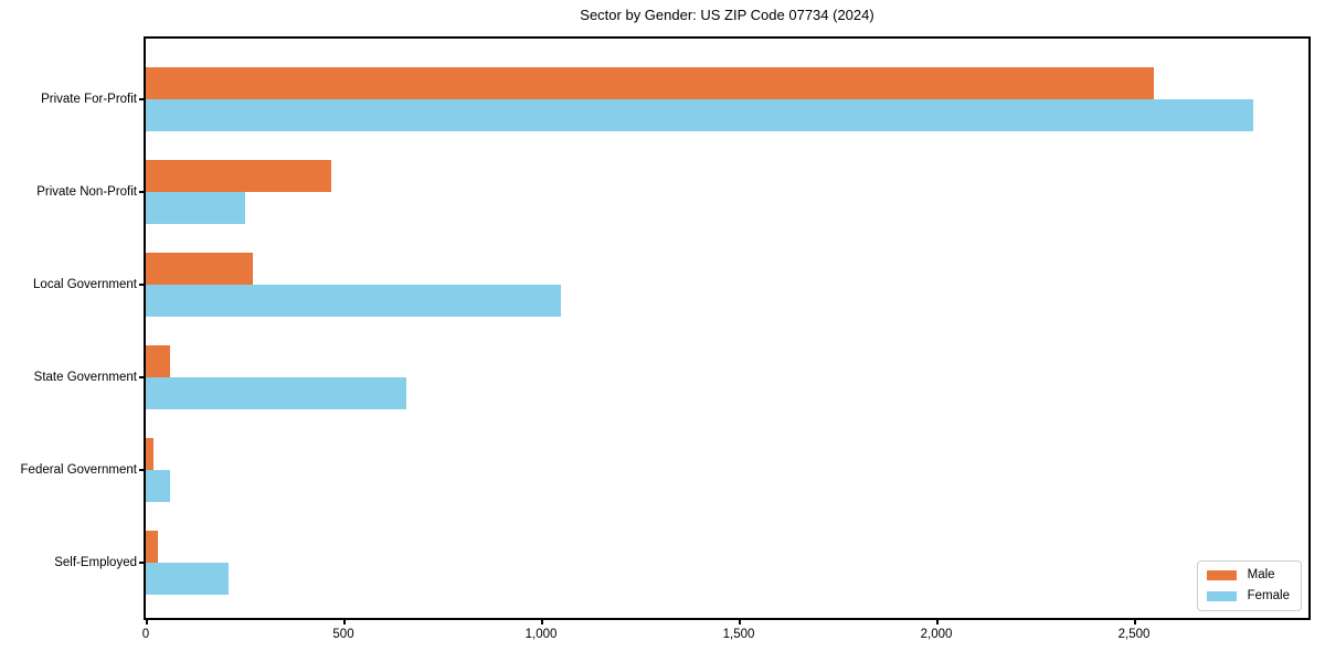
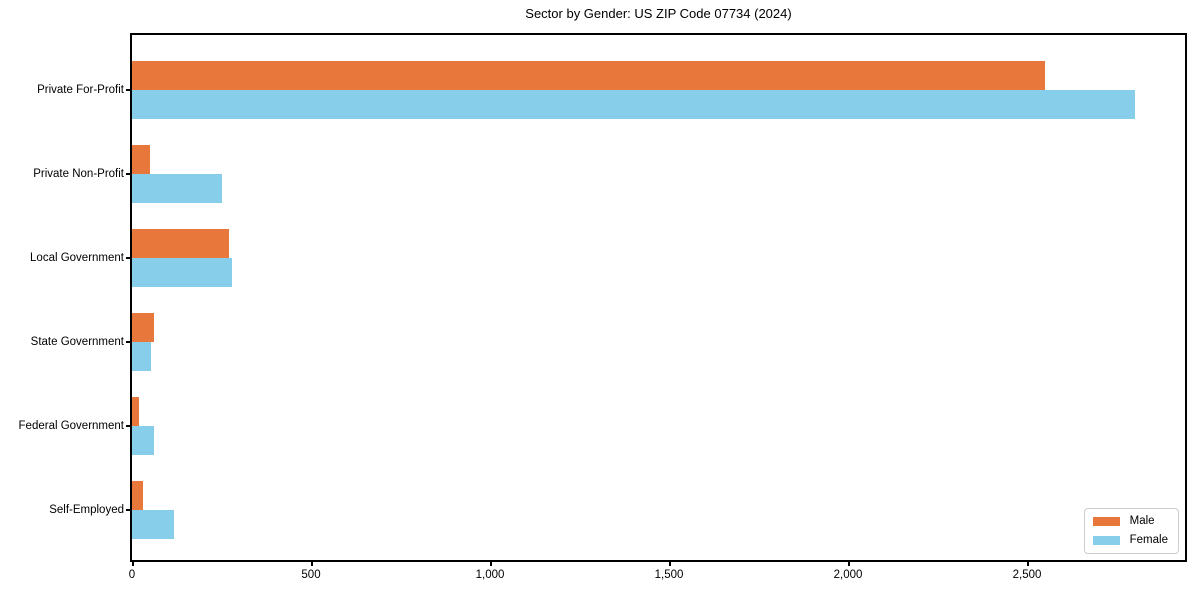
Male/Private Non-Profit: 470 -> 50
Female/Local Government: 1050 -> 280
Female/State Government: 660 -> 50
Female/Self-Employed: 210 -> 120
